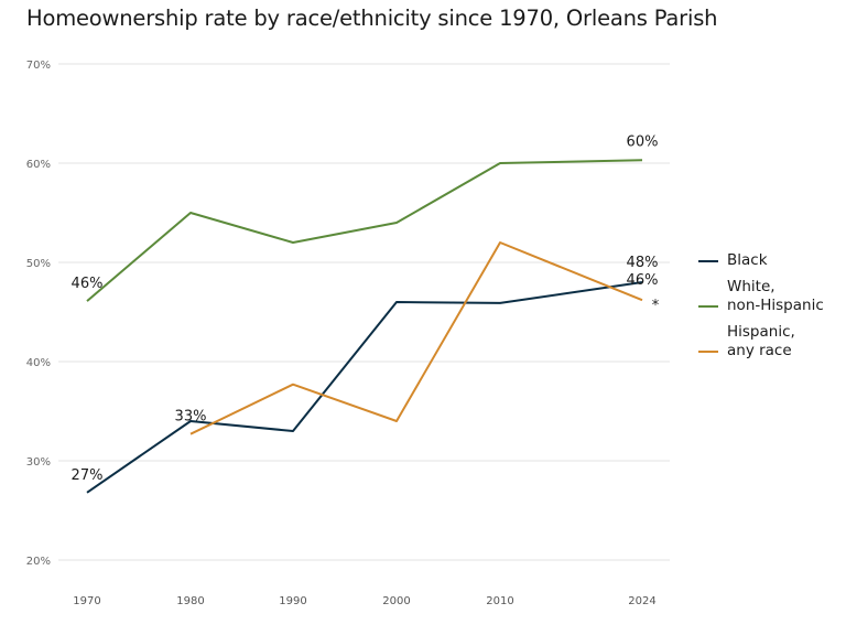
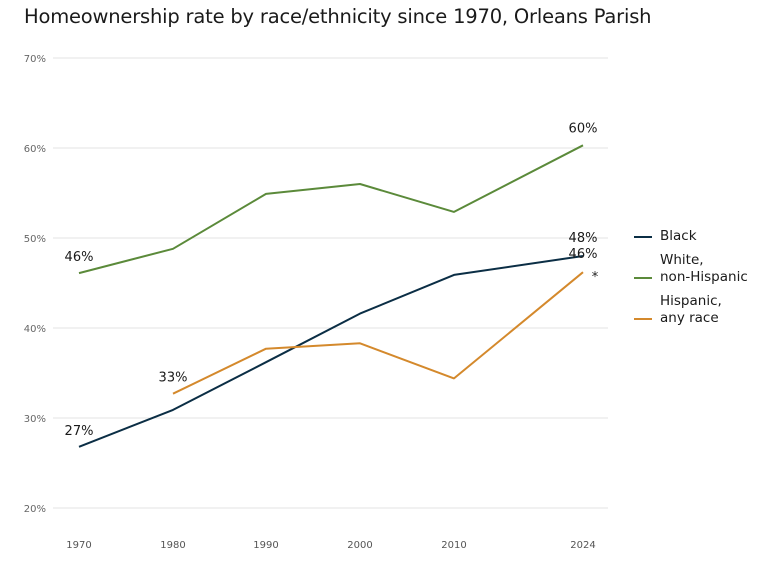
Black/1980: 34% -> 31%
White, non-Hispanic/1980: 55% -> 49%
Black/1990: 33% -> 36%
White, non-Hispanic/1990: 52% -> 55%
Black/2000: 46% -> 42%
White, non-Hispanic/2000: 54% -> 56%
Hispanic, any race/2000: 34% -> 38%
White, non-Hispanic/2010: 60% -> 53%
Hispanic, any race/2010: 52% -> 34%
